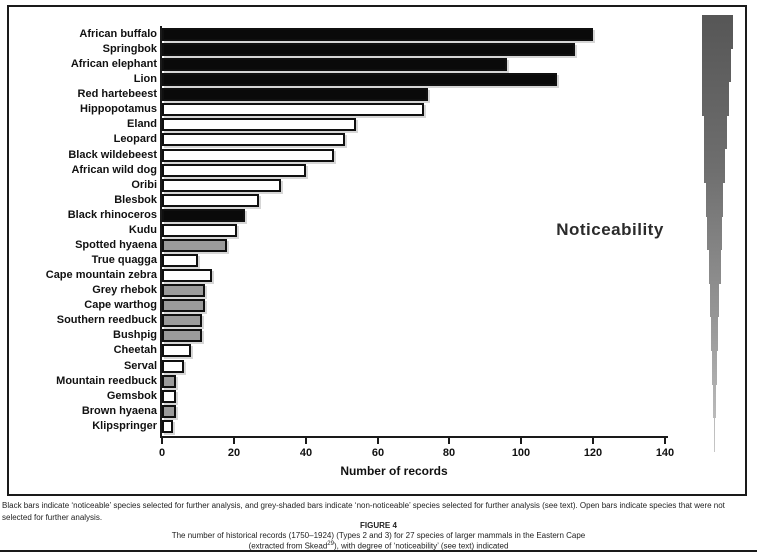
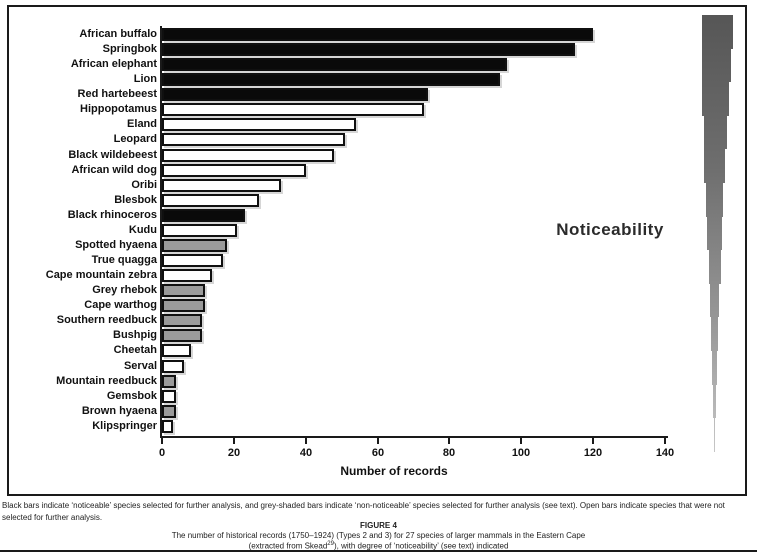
Lion: 110 -> 94
True quagga: 10 -> 17
